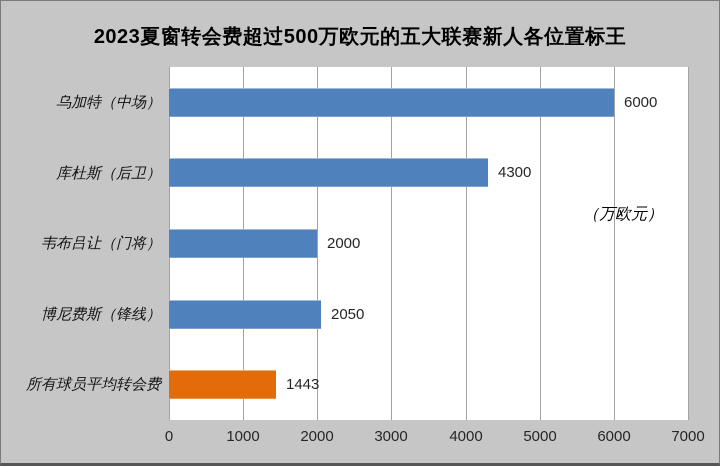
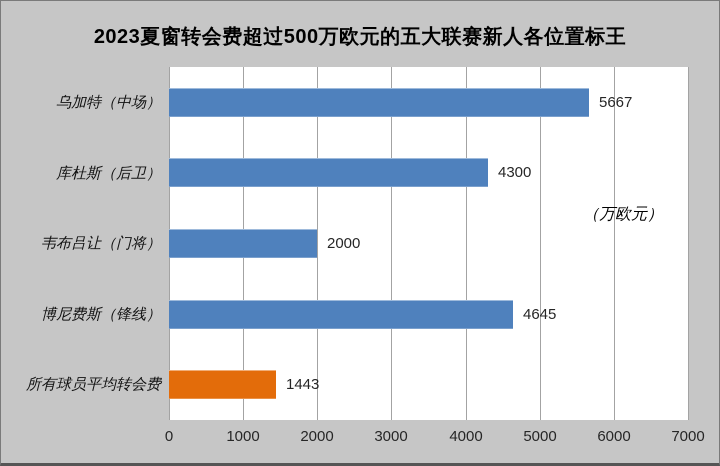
乌加特（中场）: 6000 -> 5667
博尼费斯（锋线）: 2050 -> 4645
